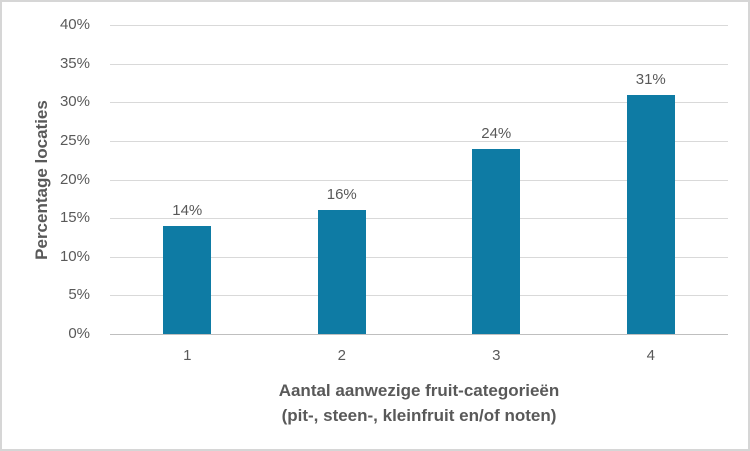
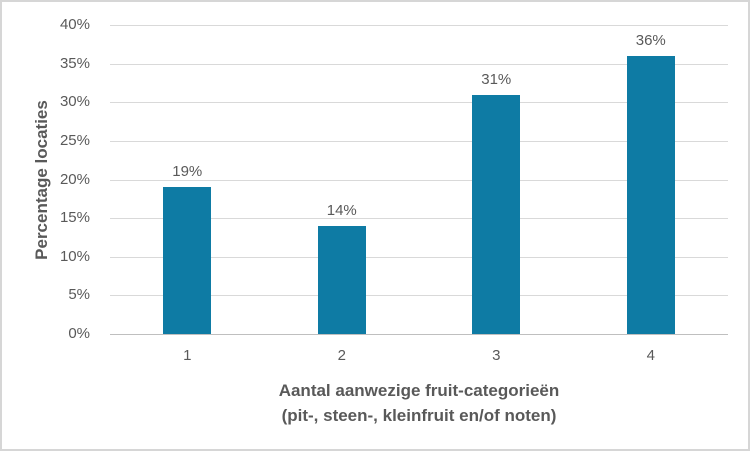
1: 14% -> 19%
2: 16% -> 14%
3: 24% -> 31%
4: 31% -> 36%
